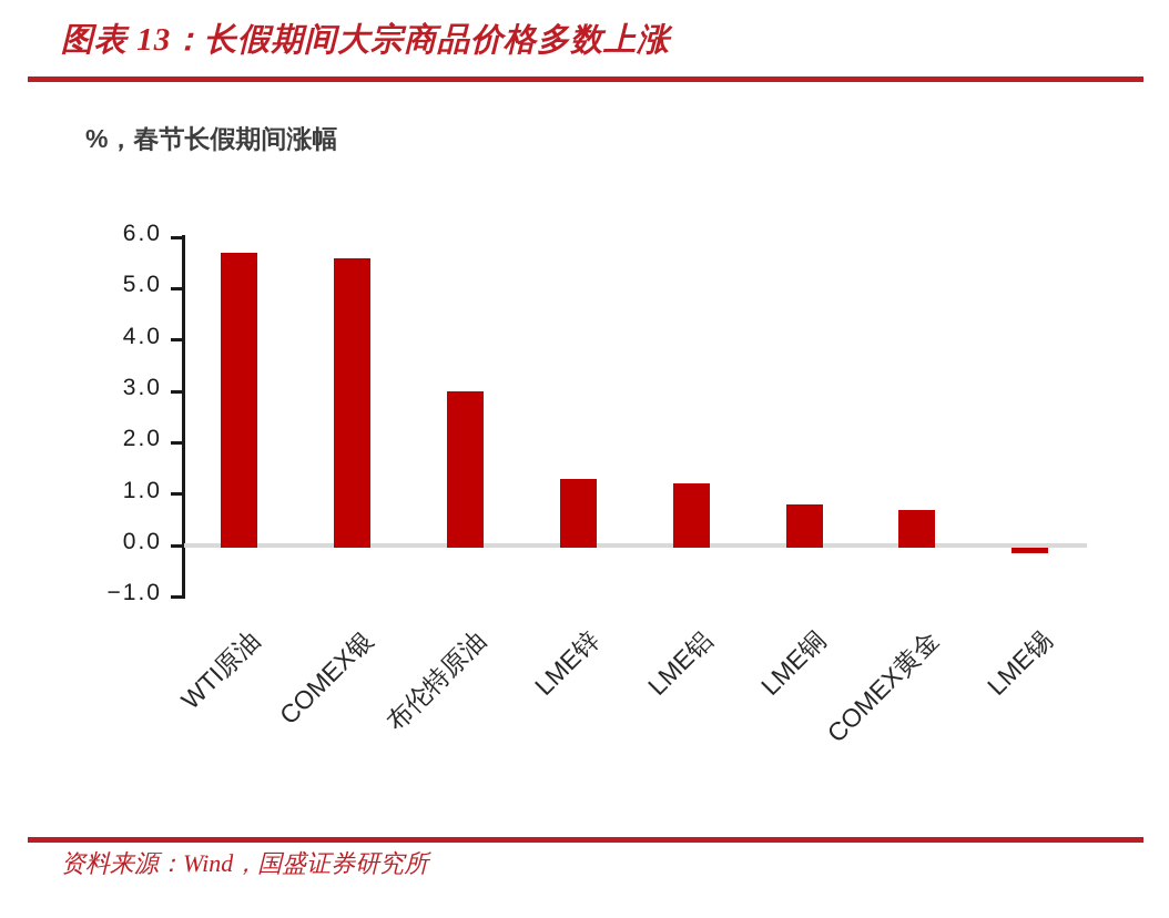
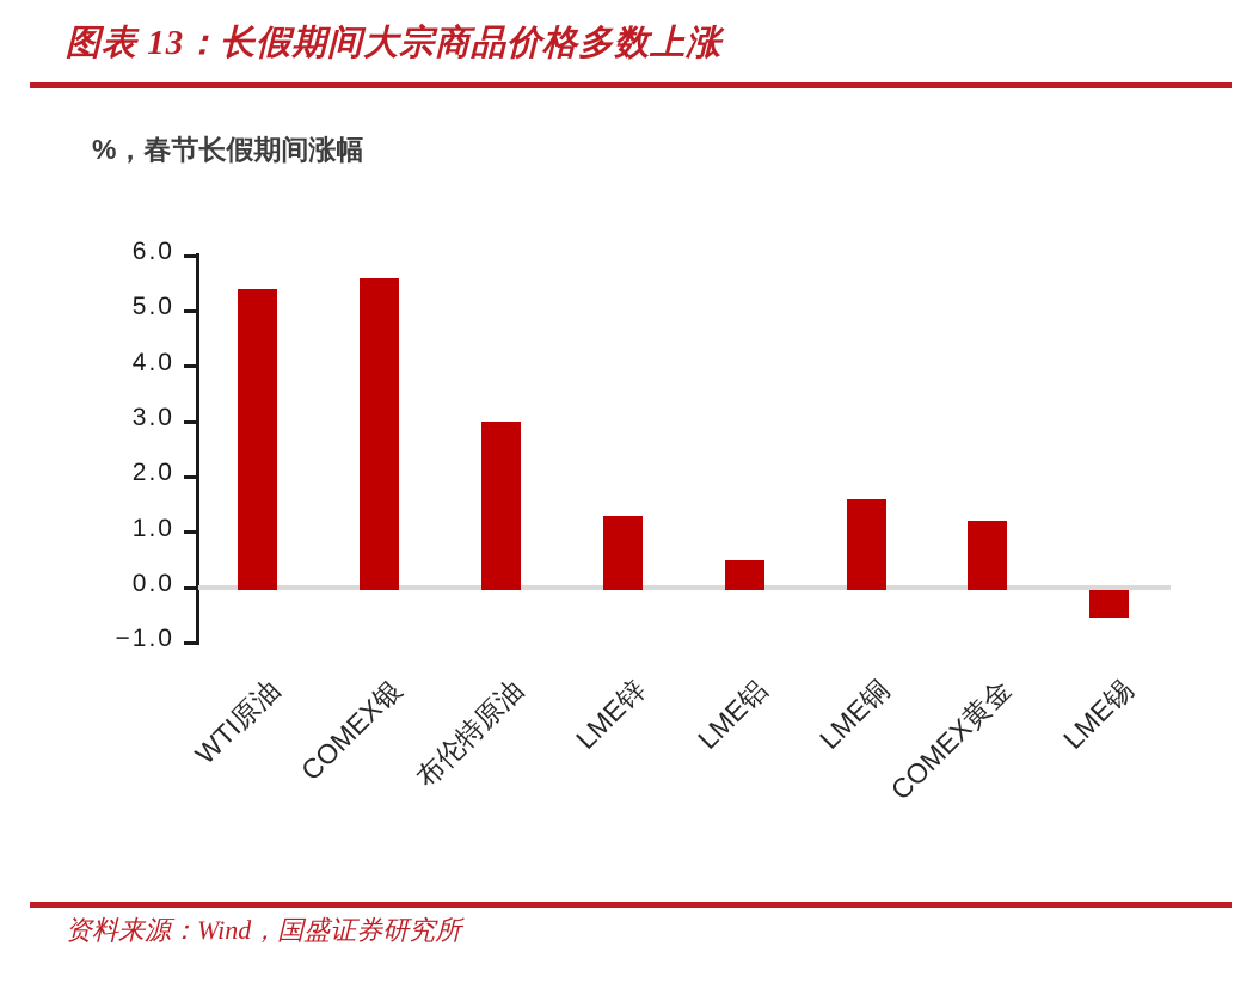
WTI原油: 5.7 -> 5.4
LME铝: 1.2 -> 0.5
LME铜: 0.8 -> 1.6
COMEX黄金: 0.7 -> 1.2
LME锡: -0.1 -> -0.5
